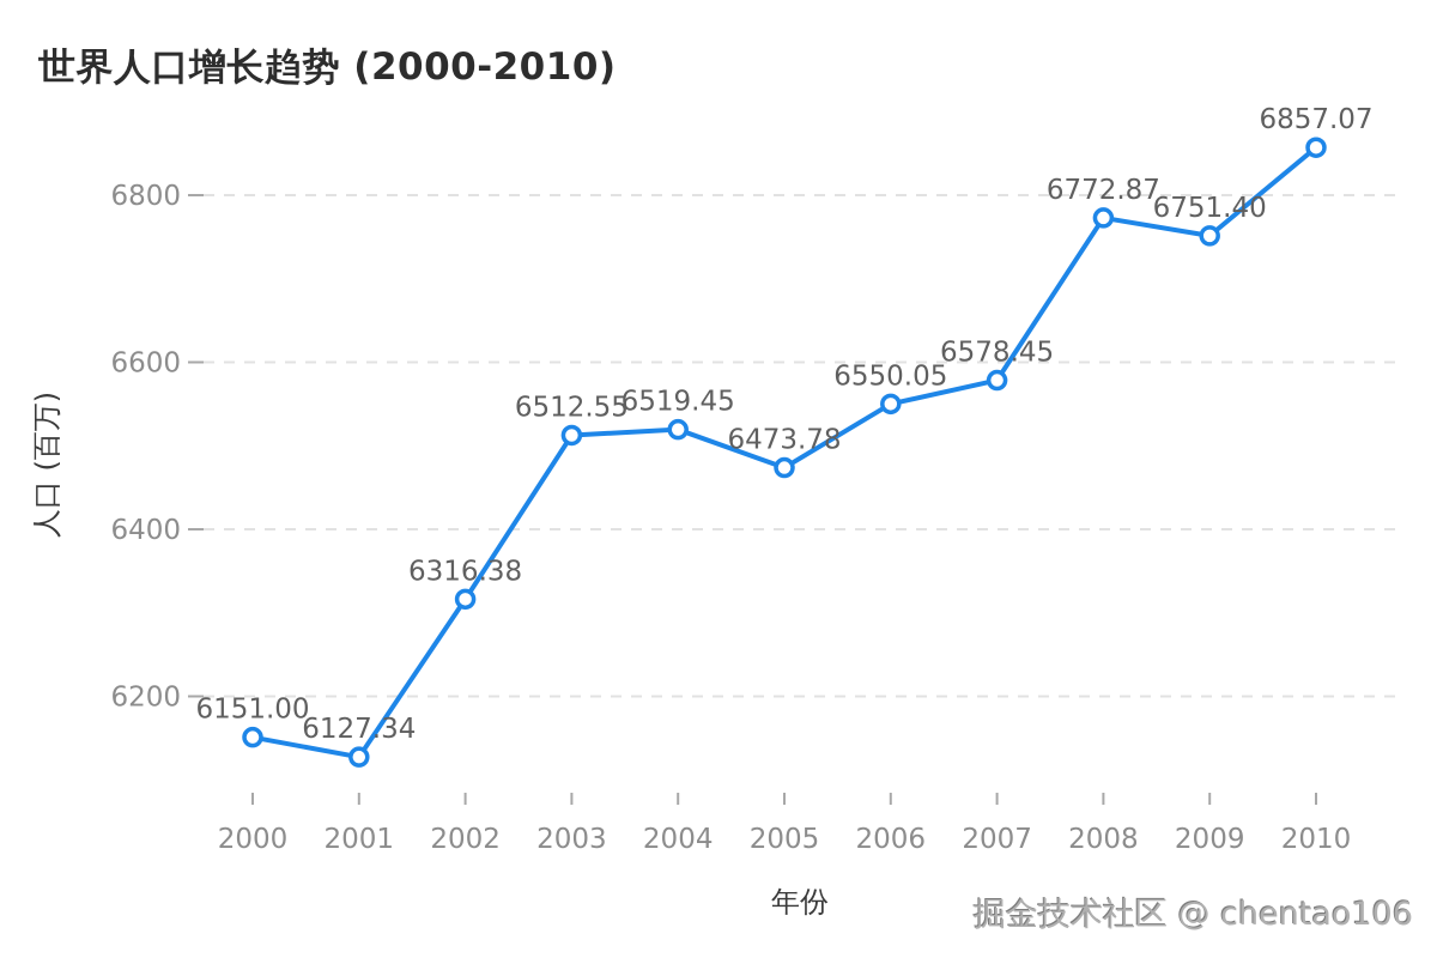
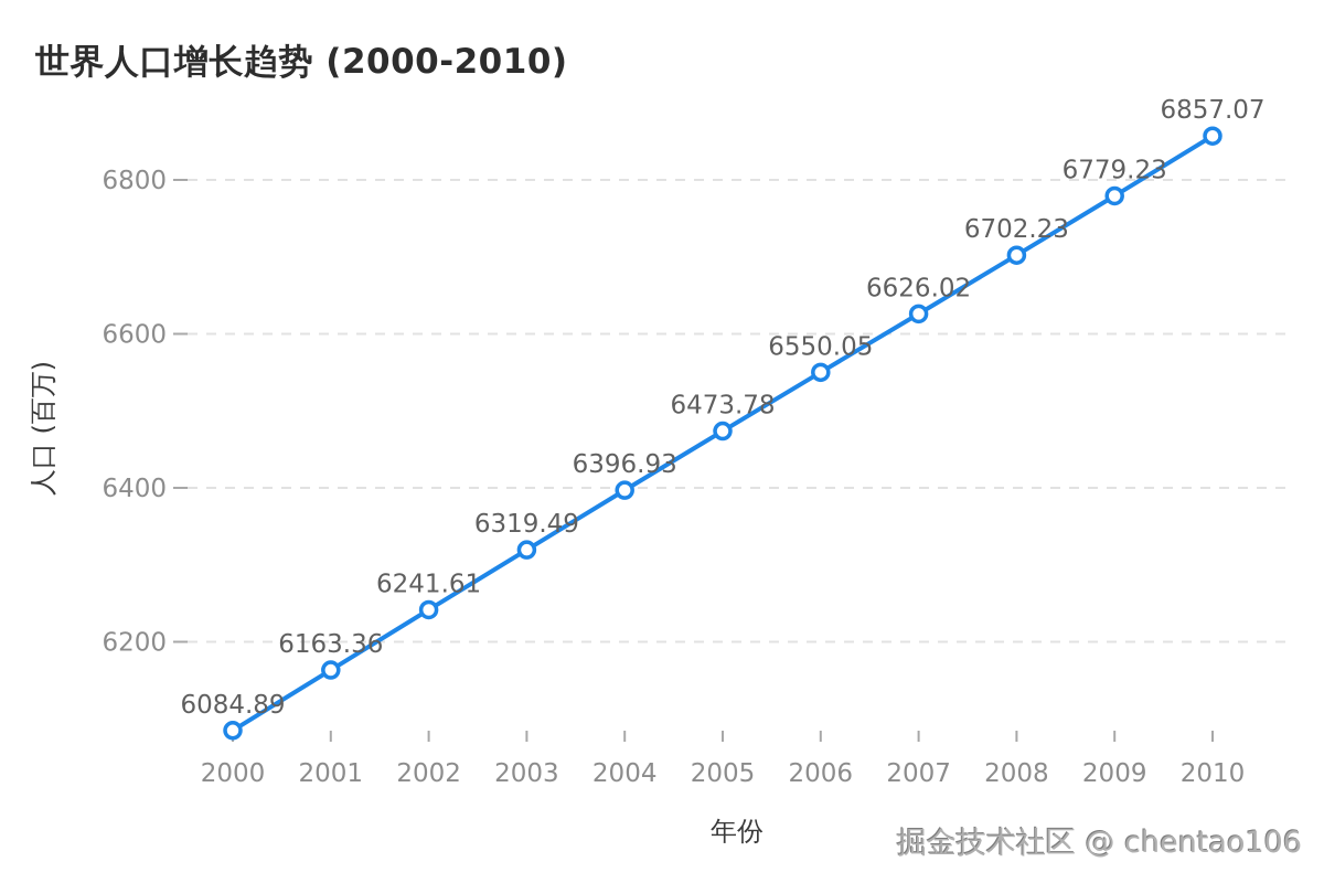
2000: 6151.00 -> 6084.89
2001: 6127.34 -> 6163.36
2002: 6316.38 -> 6241.61
2003: 6512.55 -> 6319.49
2004: 6519.45 -> 6396.93
2007: 6578.45 -> 6626.02
2008: 6772.87 -> 6702.23
2009: 6751.40 -> 6779.23
